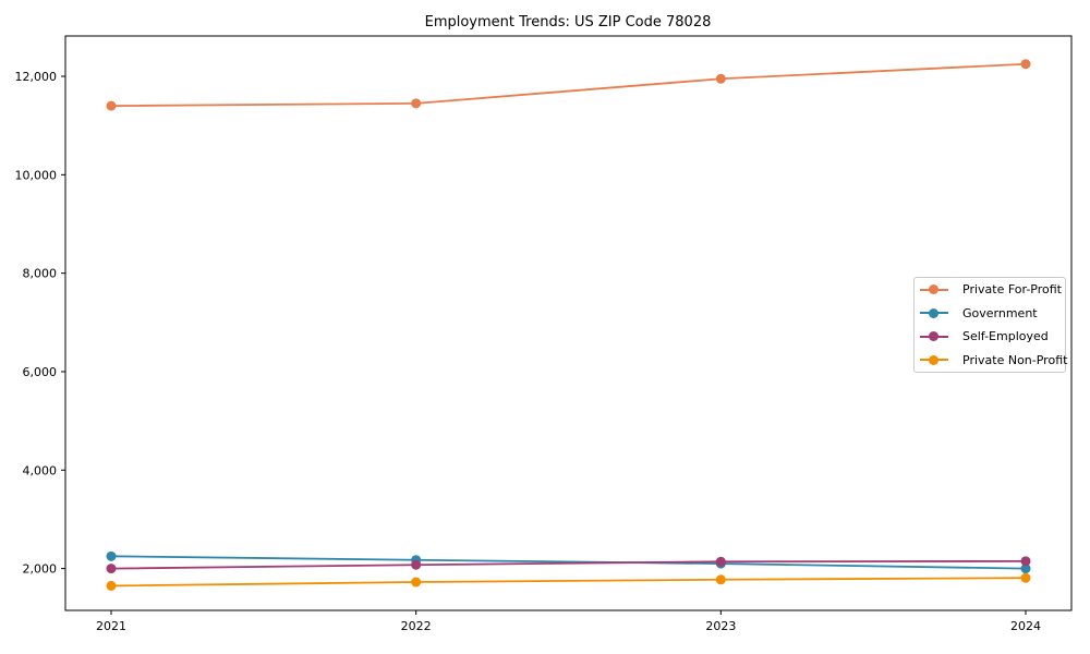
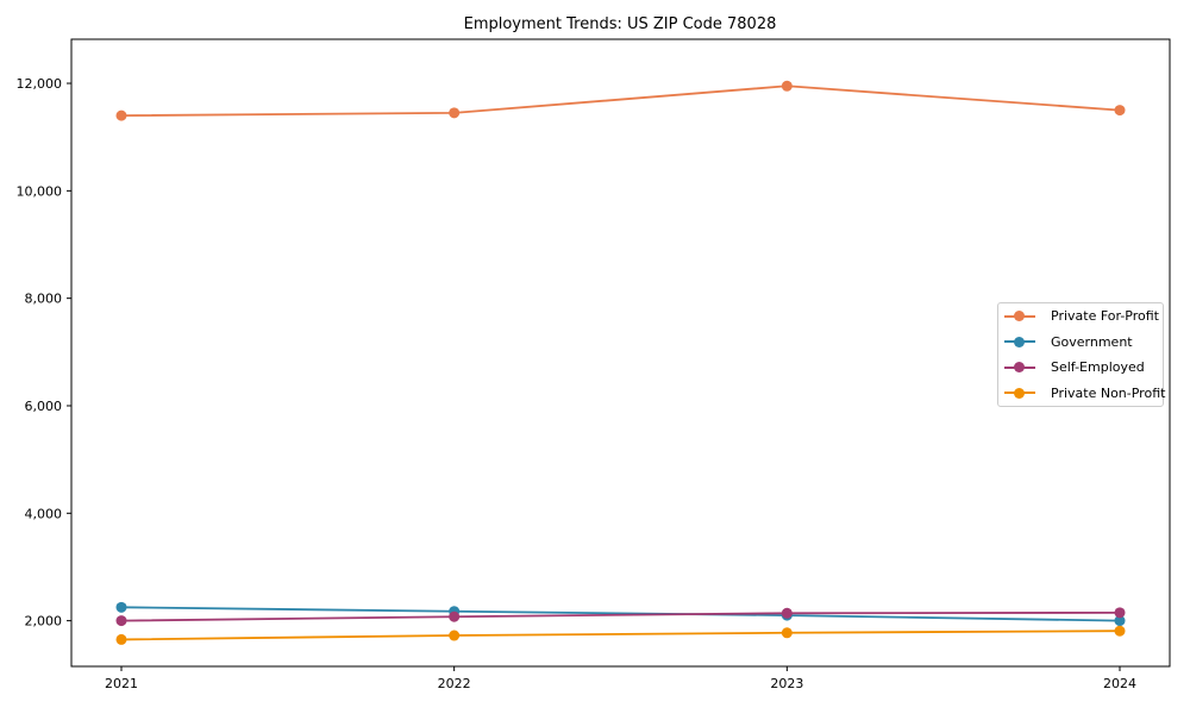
Private For-Profit/2024: 12200 -> 11500
